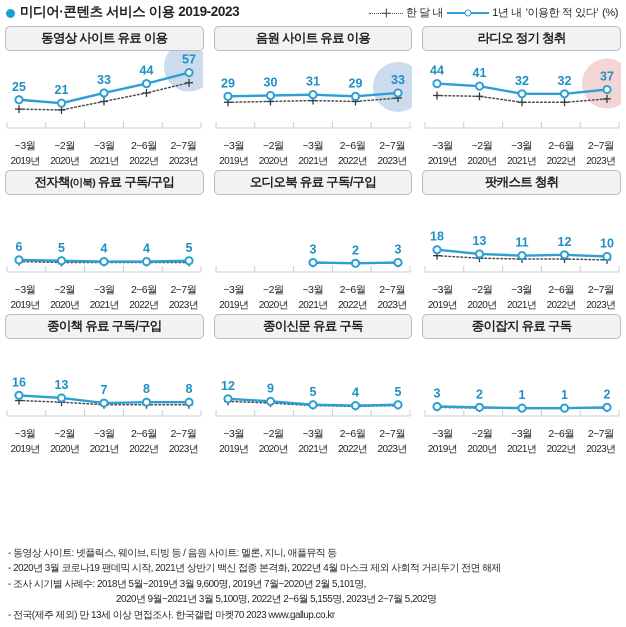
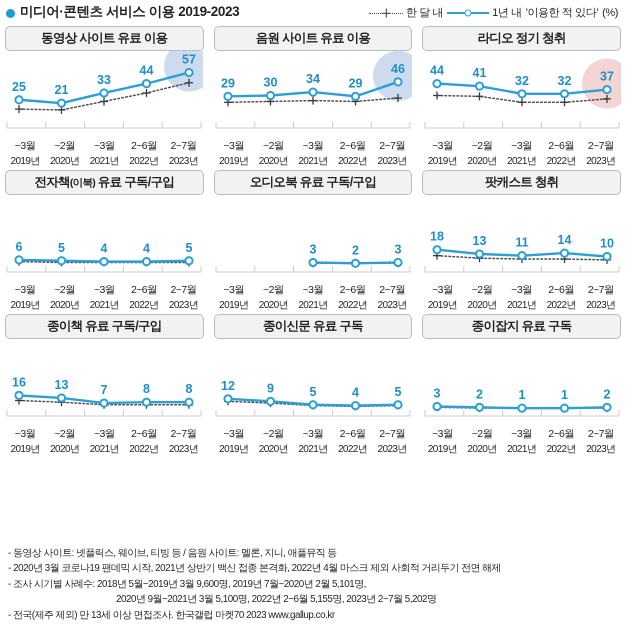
음원 사이트 유료 이용/1년 내/2021년: 31 -> 34
음원 사이트 유료 이용/1년 내/2023년: 33 -> 46
팟캐스트 청취/1년 내/2022년: 12 -> 14
